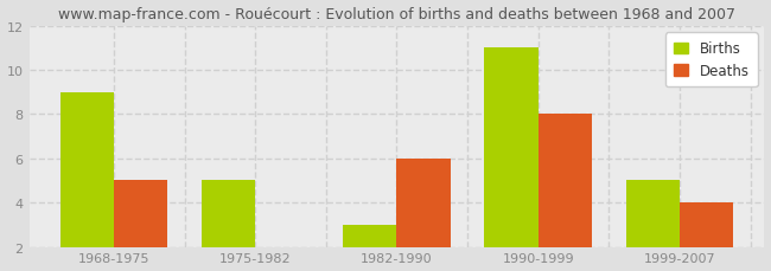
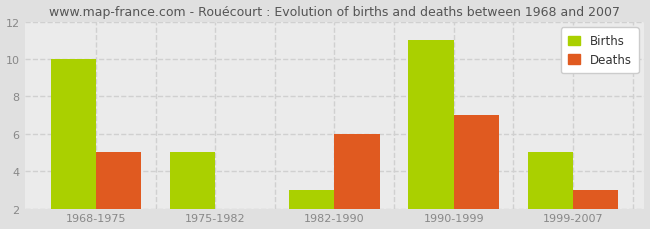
Births/1968-1975: 9 -> 10
Deaths/1990-1999: 8 -> 7
Deaths/1999-2007: 4 -> 3
